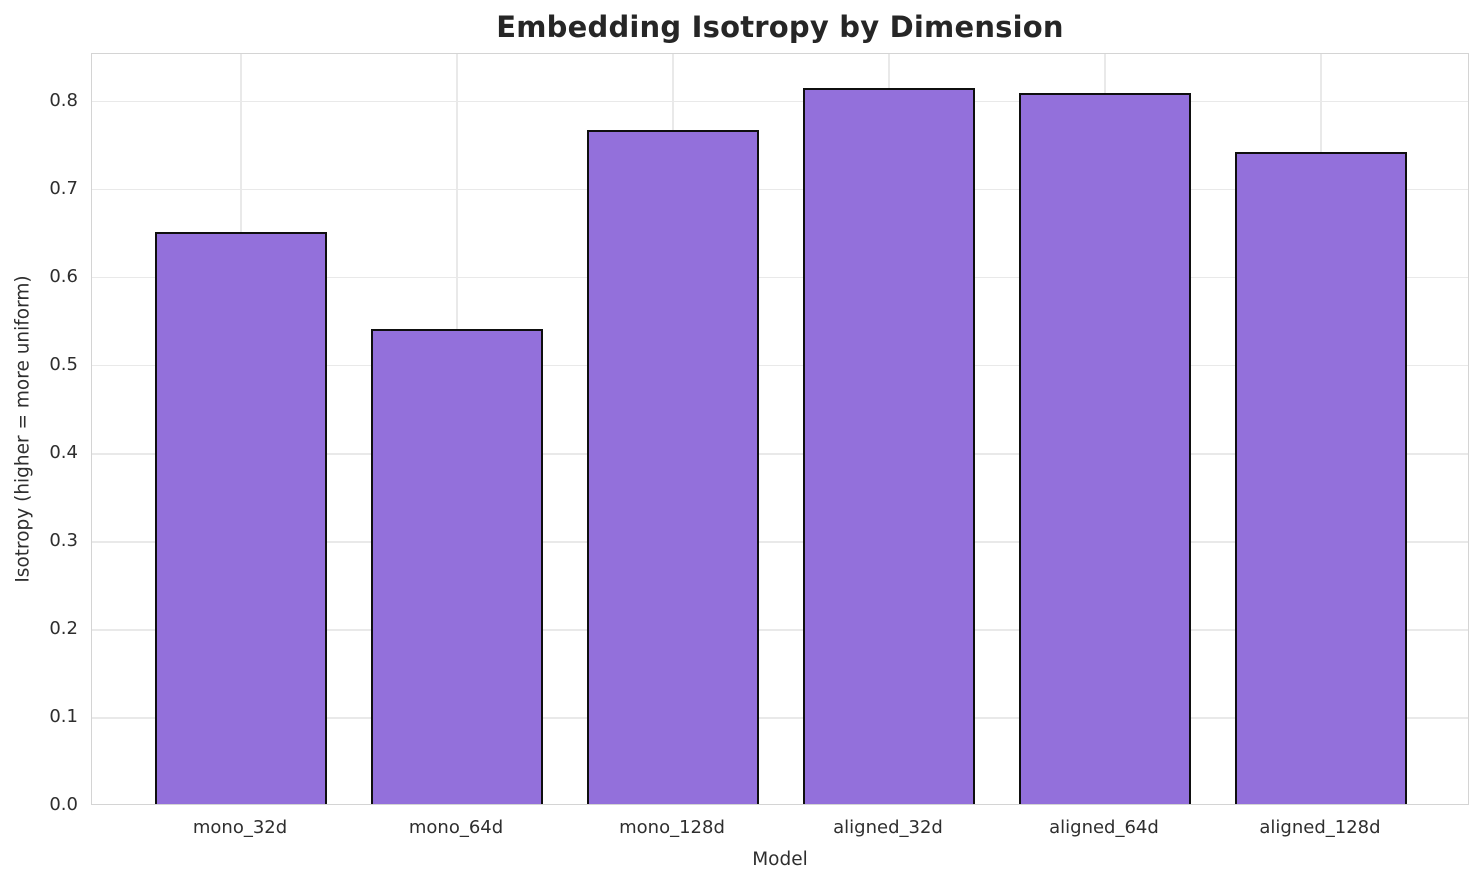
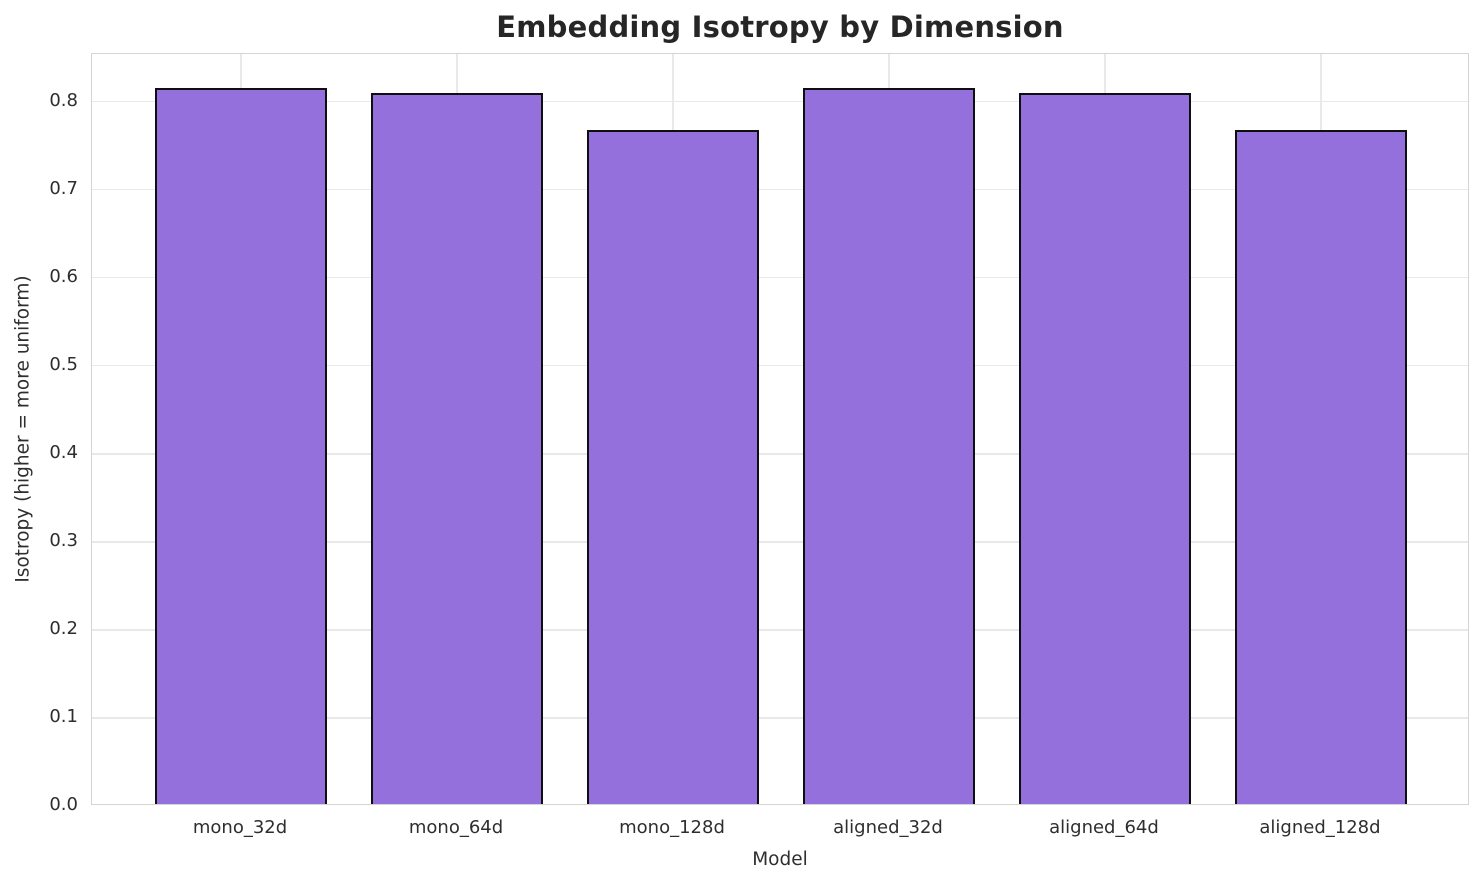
mono_32d: 0.65 -> 0.81
mono_64d: 0.54 -> 0.81
aligned_128d: 0.74 -> 0.77
